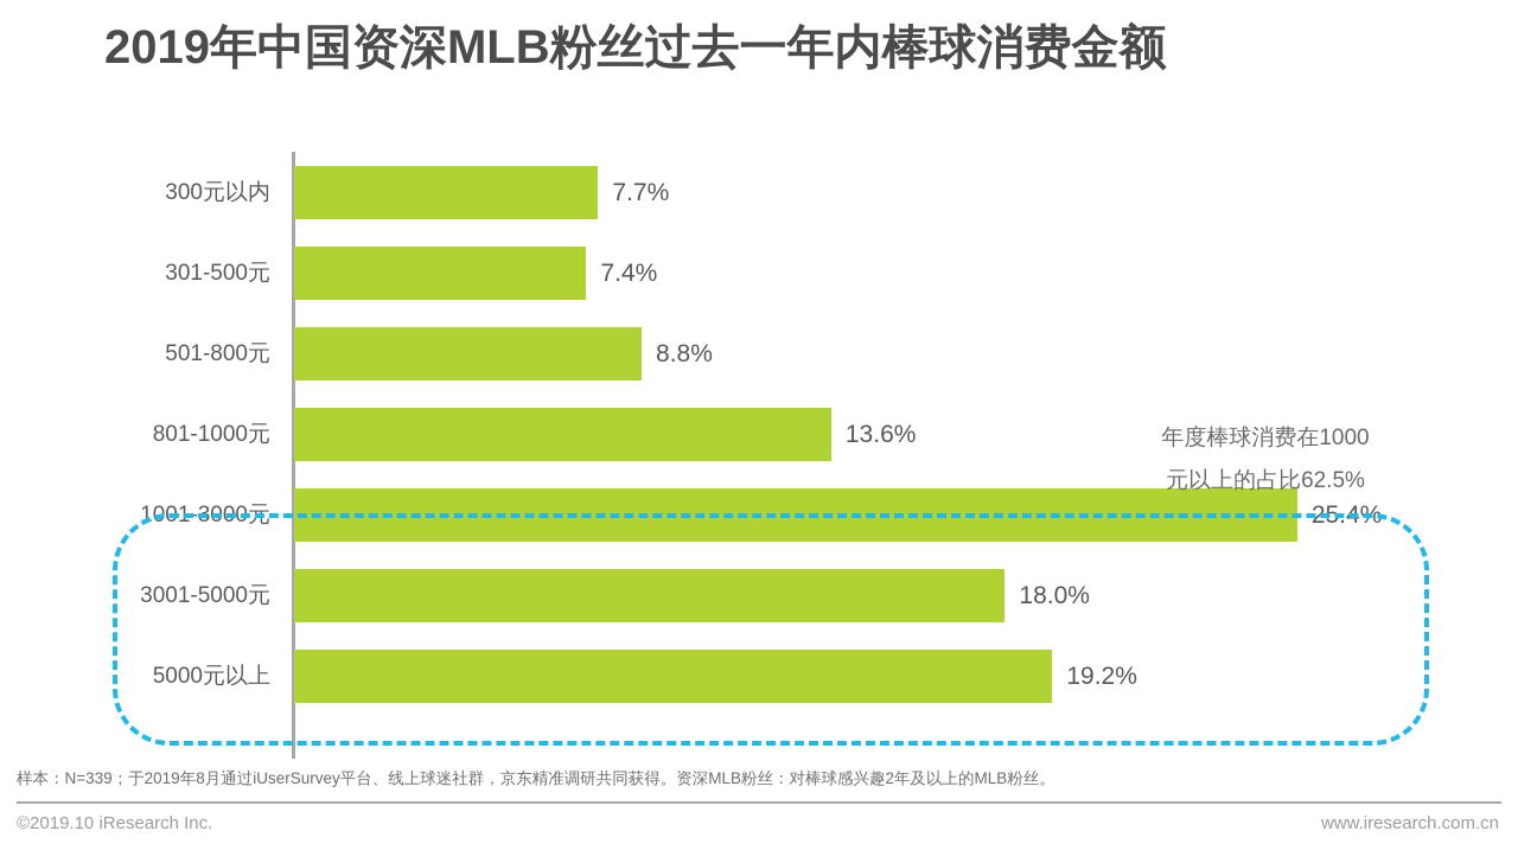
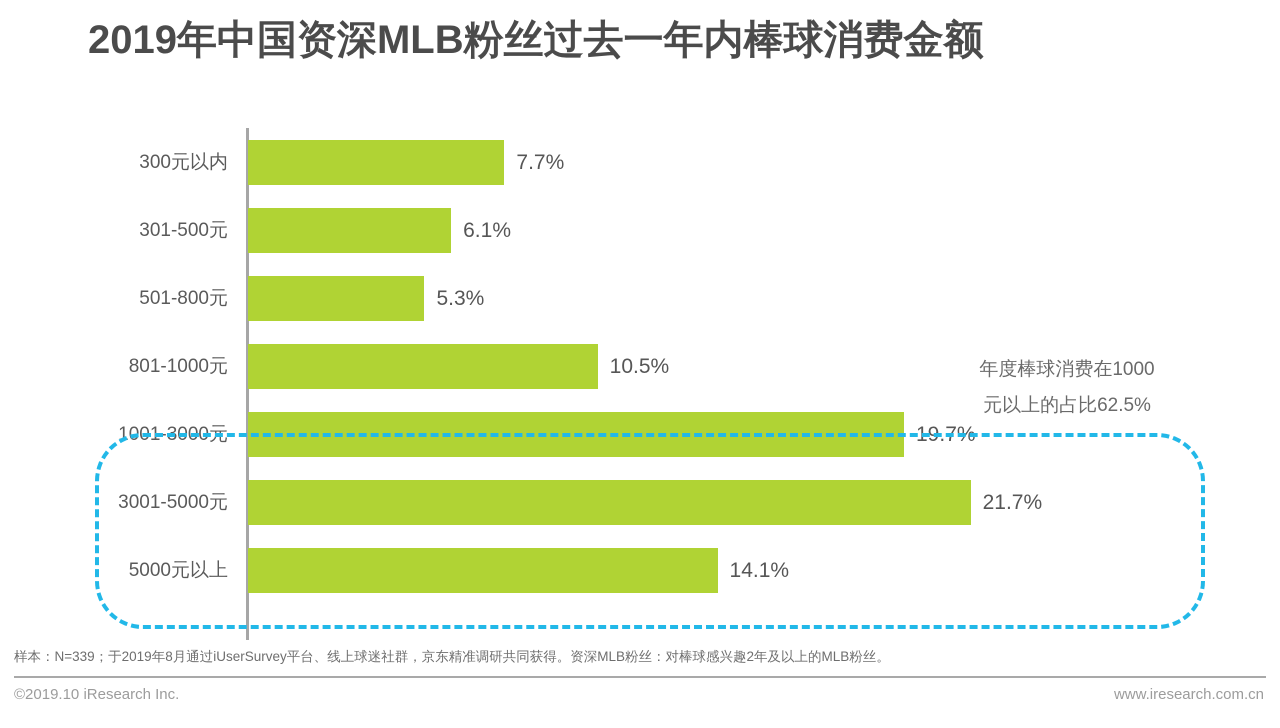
301-500元: 7.4% -> 6.1%
501-800元: 8.8% -> 5.3%
801-1000元: 13.6% -> 10.5%
1001-3000元: 25.4% -> 19.7%
3001-5000元: 18.0% -> 21.7%
5000元以上: 19.2% -> 14.1%
